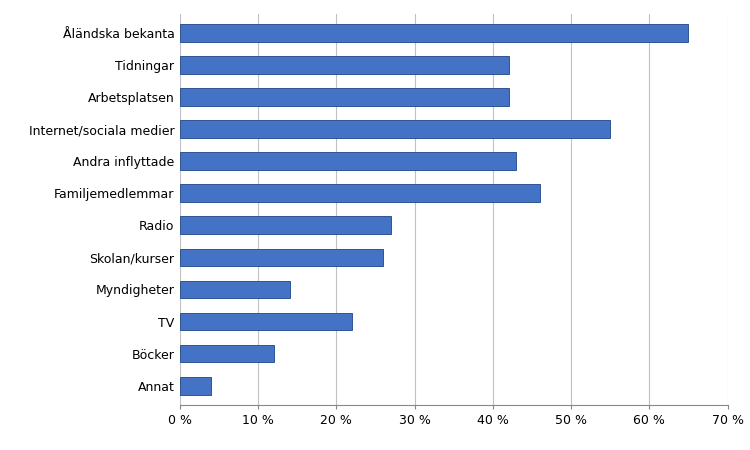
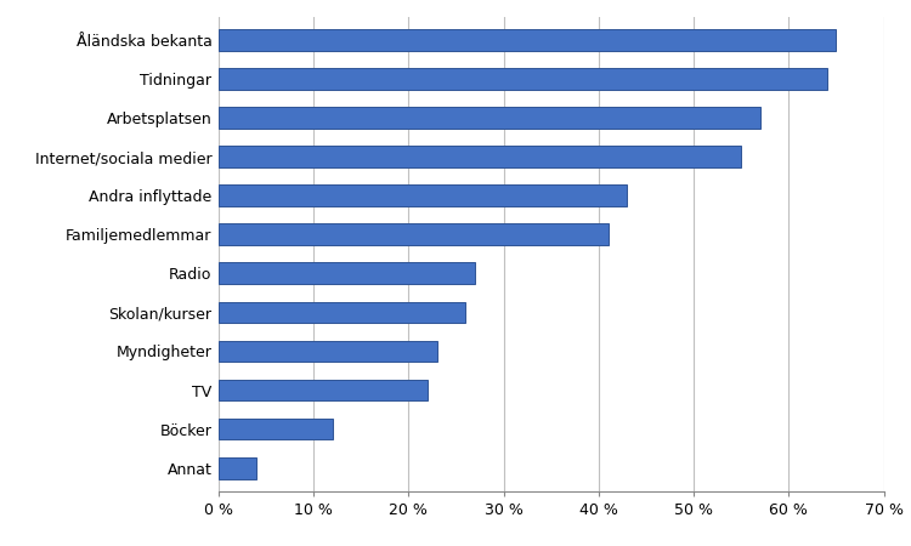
Tidningar: 42 % -> 64 %
Arbetsplatsen: 42 % -> 57 %
Familjemedlemmar: 46 % -> 41 %
Myndigheter: 14 % -> 23 %
